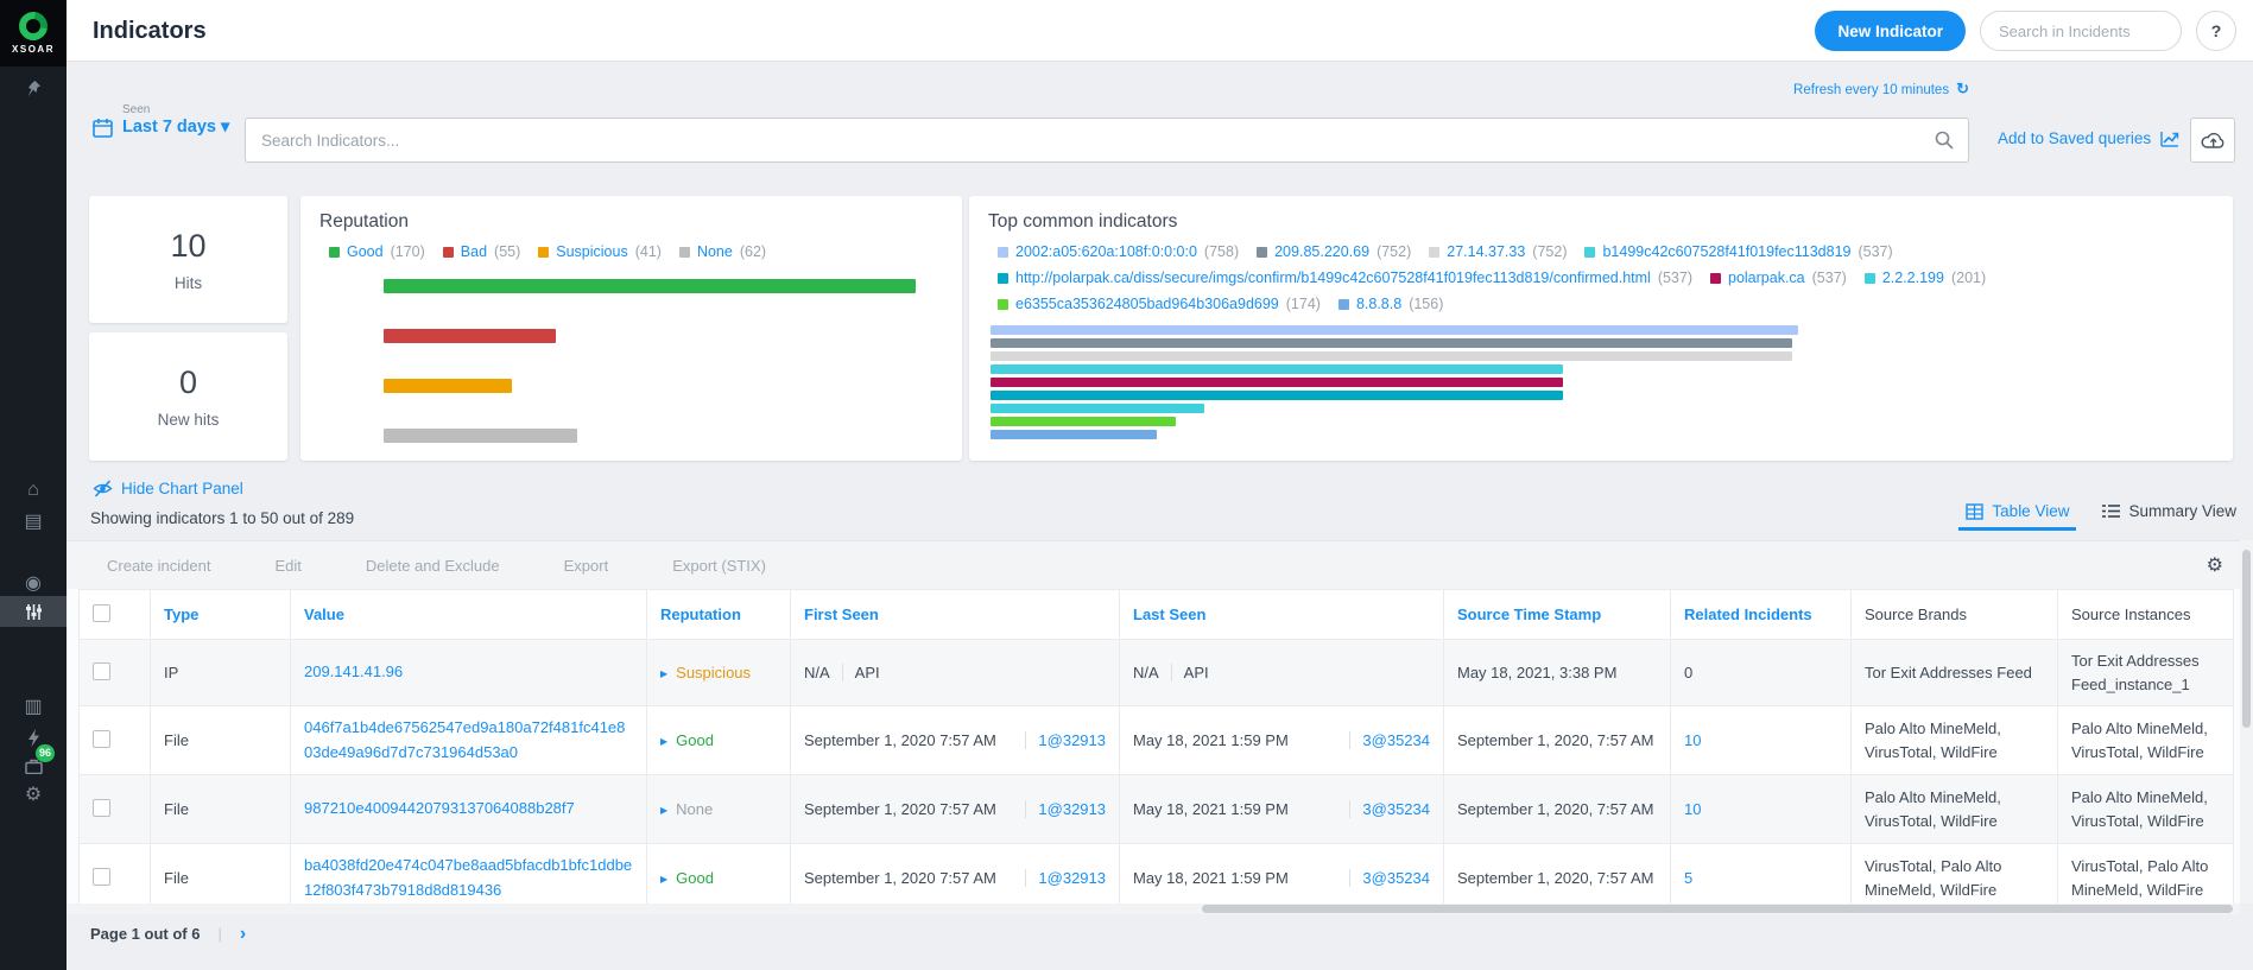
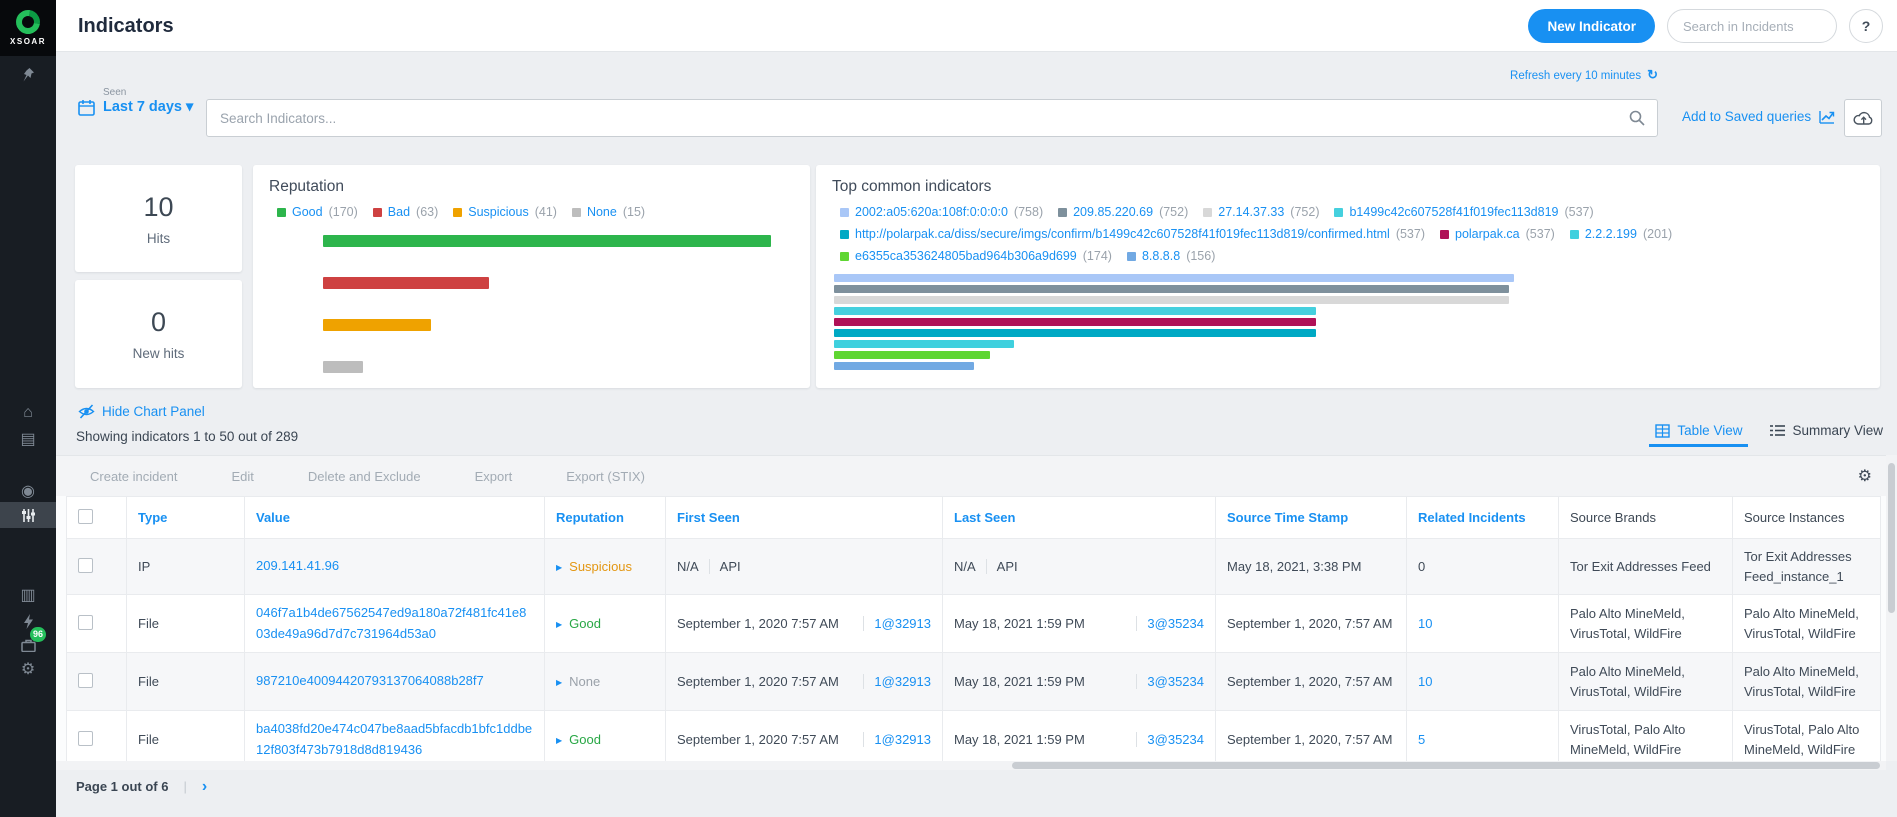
Reputation/Bad: 55 -> 63
Reputation/None: 62 -> 15
